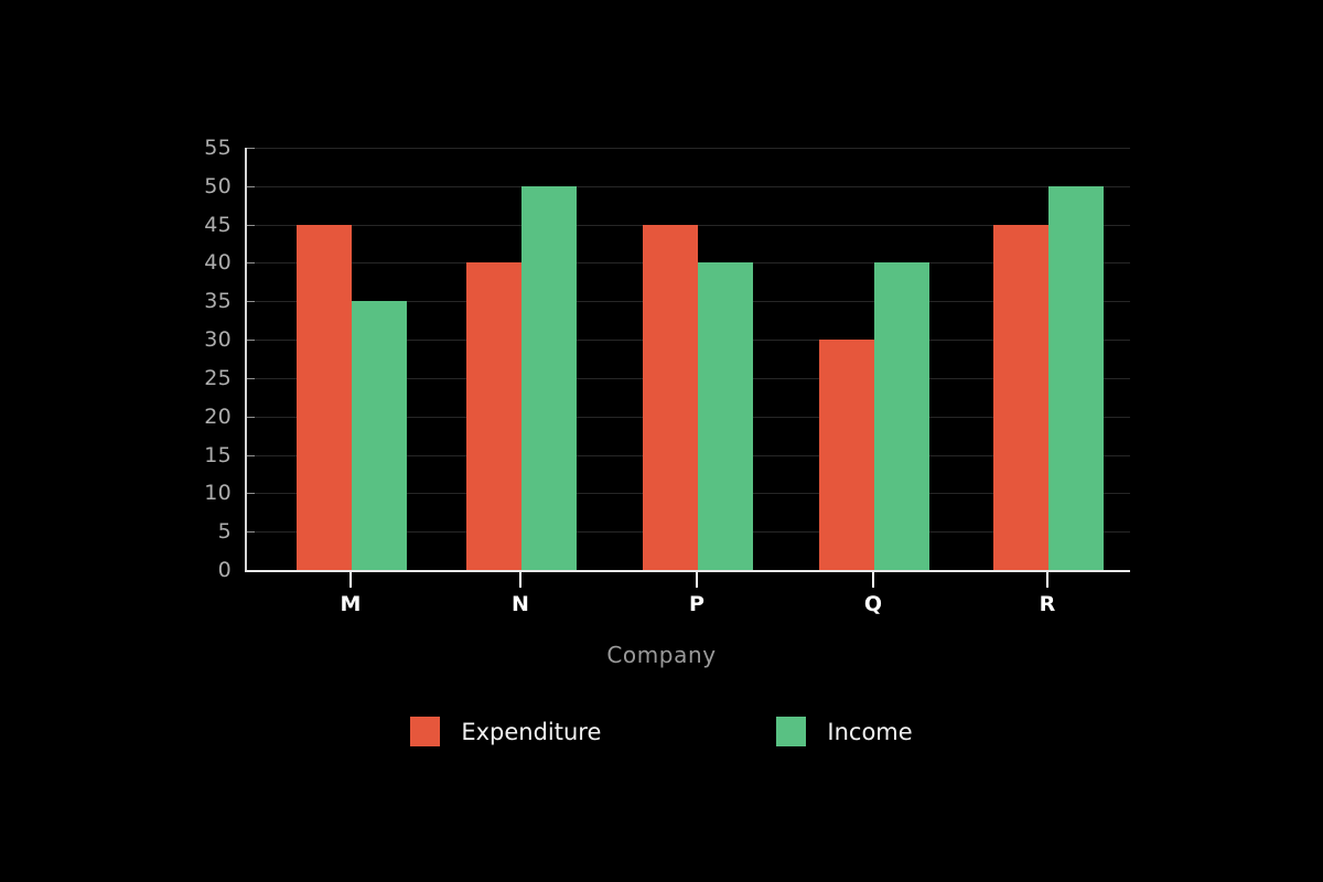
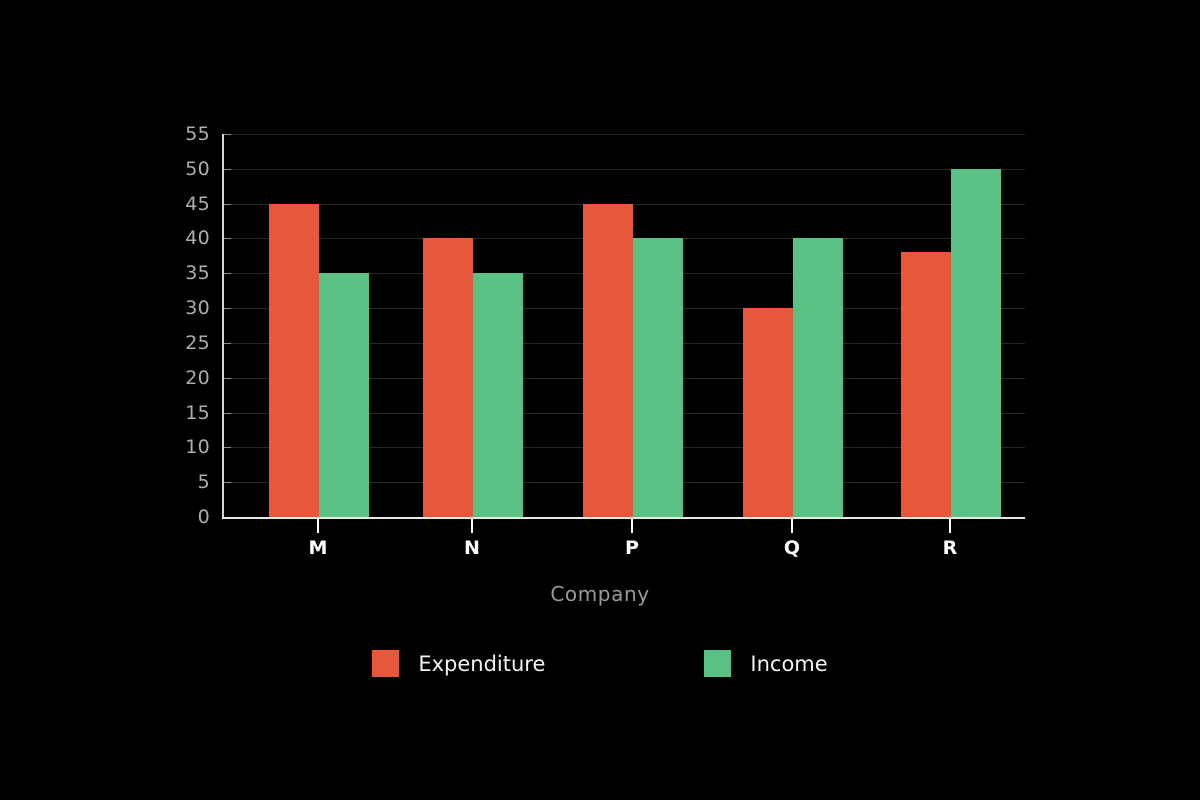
Income/N: 50 -> 35
Expenditure/R: 45 -> 38
